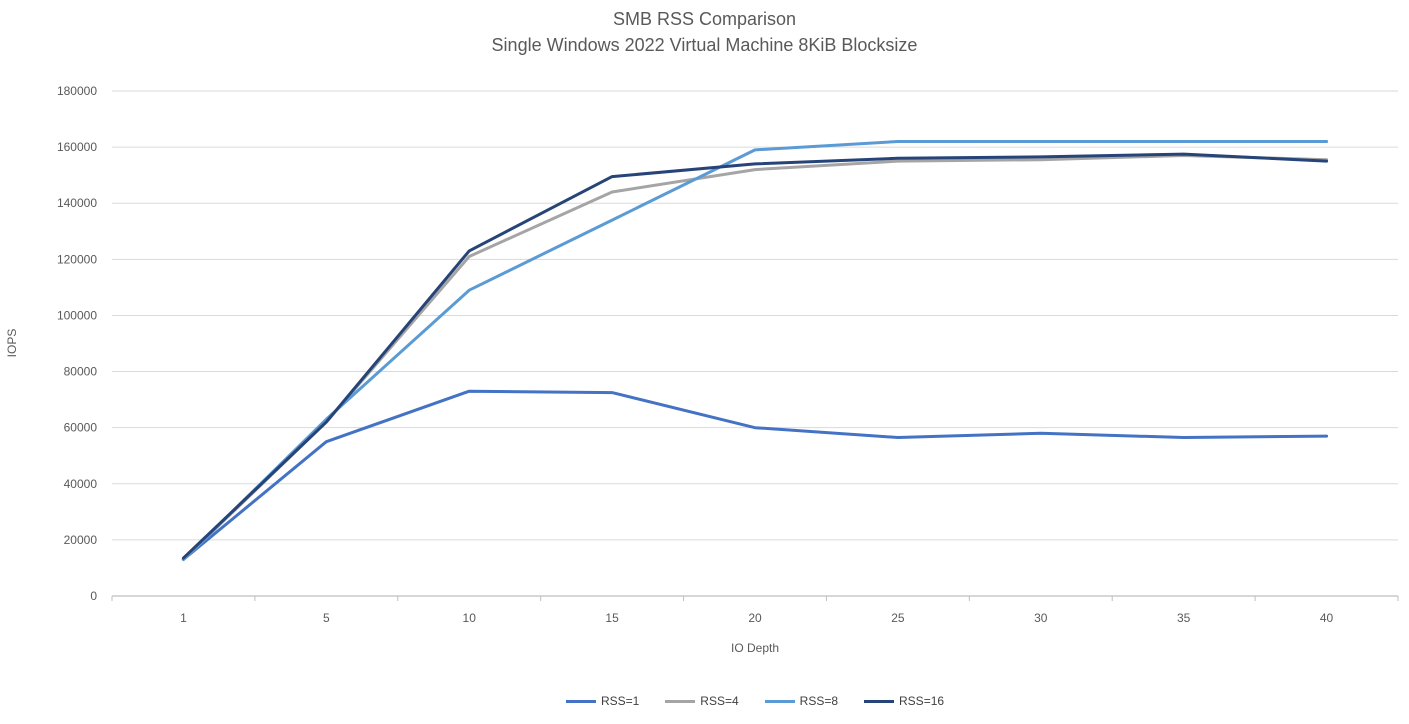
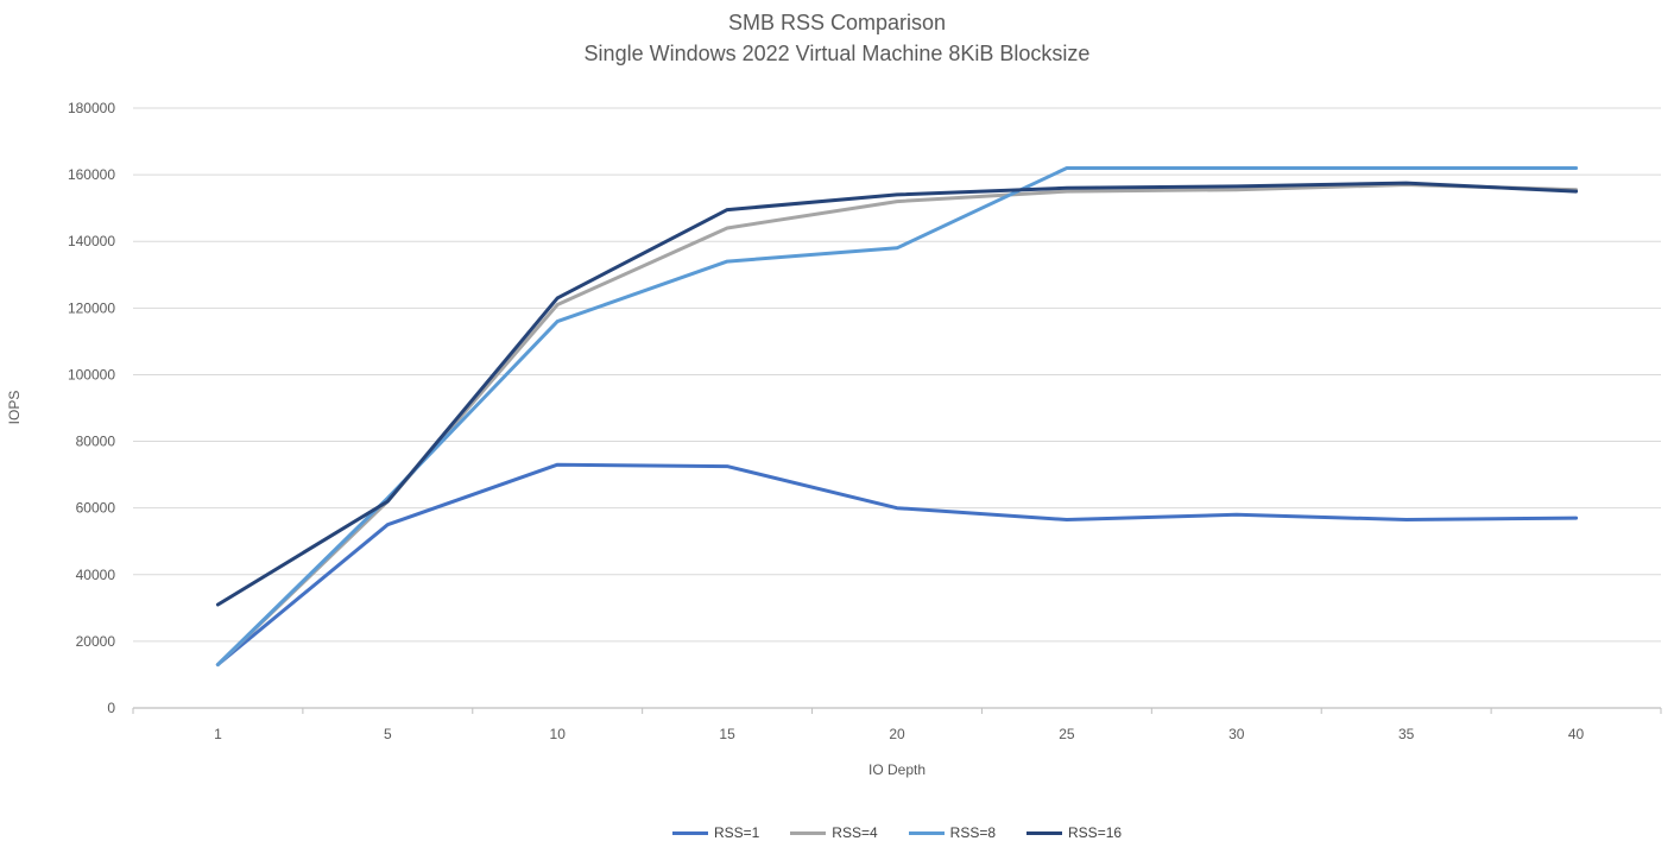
RSS=16/1: 14000 -> 31000
RSS=8/10: 109000 -> 116000
RSS=8/20: 159000 -> 138000
